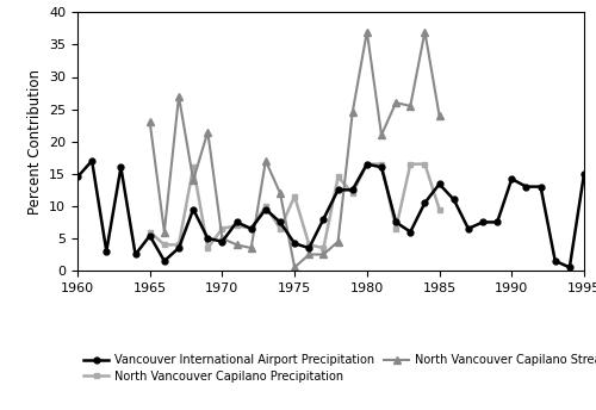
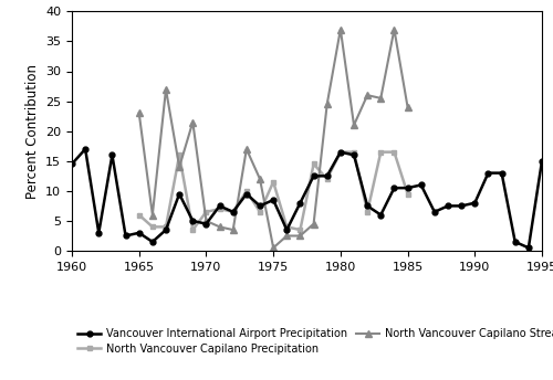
Vancouver International Airport Precipitation/1965: 5.4 -> 3.0
Vancouver International Airport Precipitation/1975: 4.2 -> 8.5
Vancouver International Airport Precipitation/1985: 13.4 -> 10.5
Vancouver International Airport Precipitation/1990: 14.2 -> 8.0
